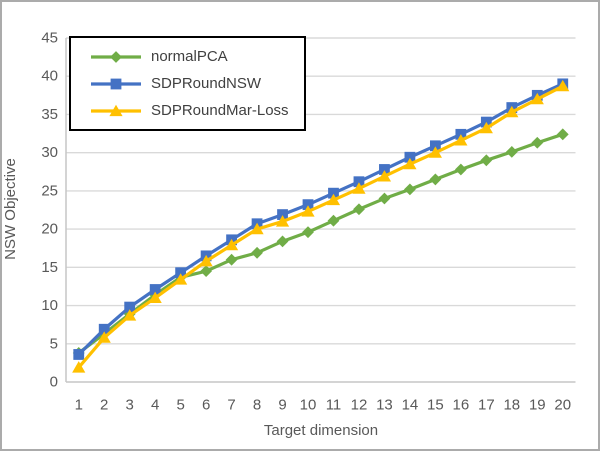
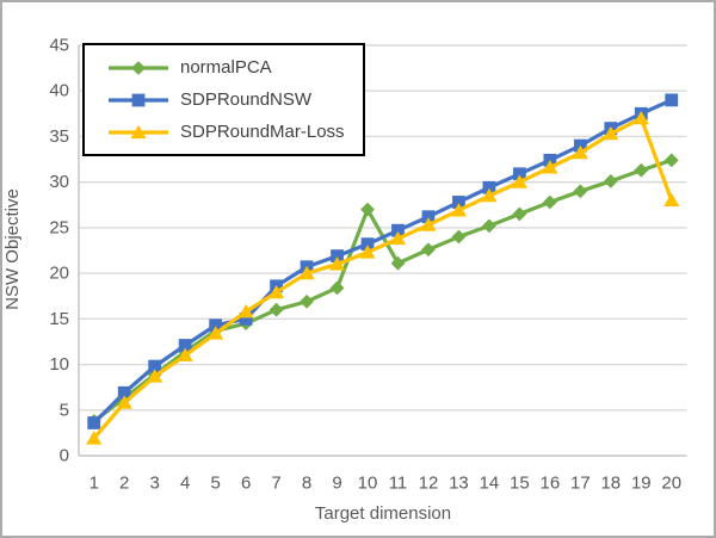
SDPRoundNSW/6: 16 -> 15
normalPCA/10: 20 -> 27
SDPRoundMar-Loss/20: 39 -> 28
